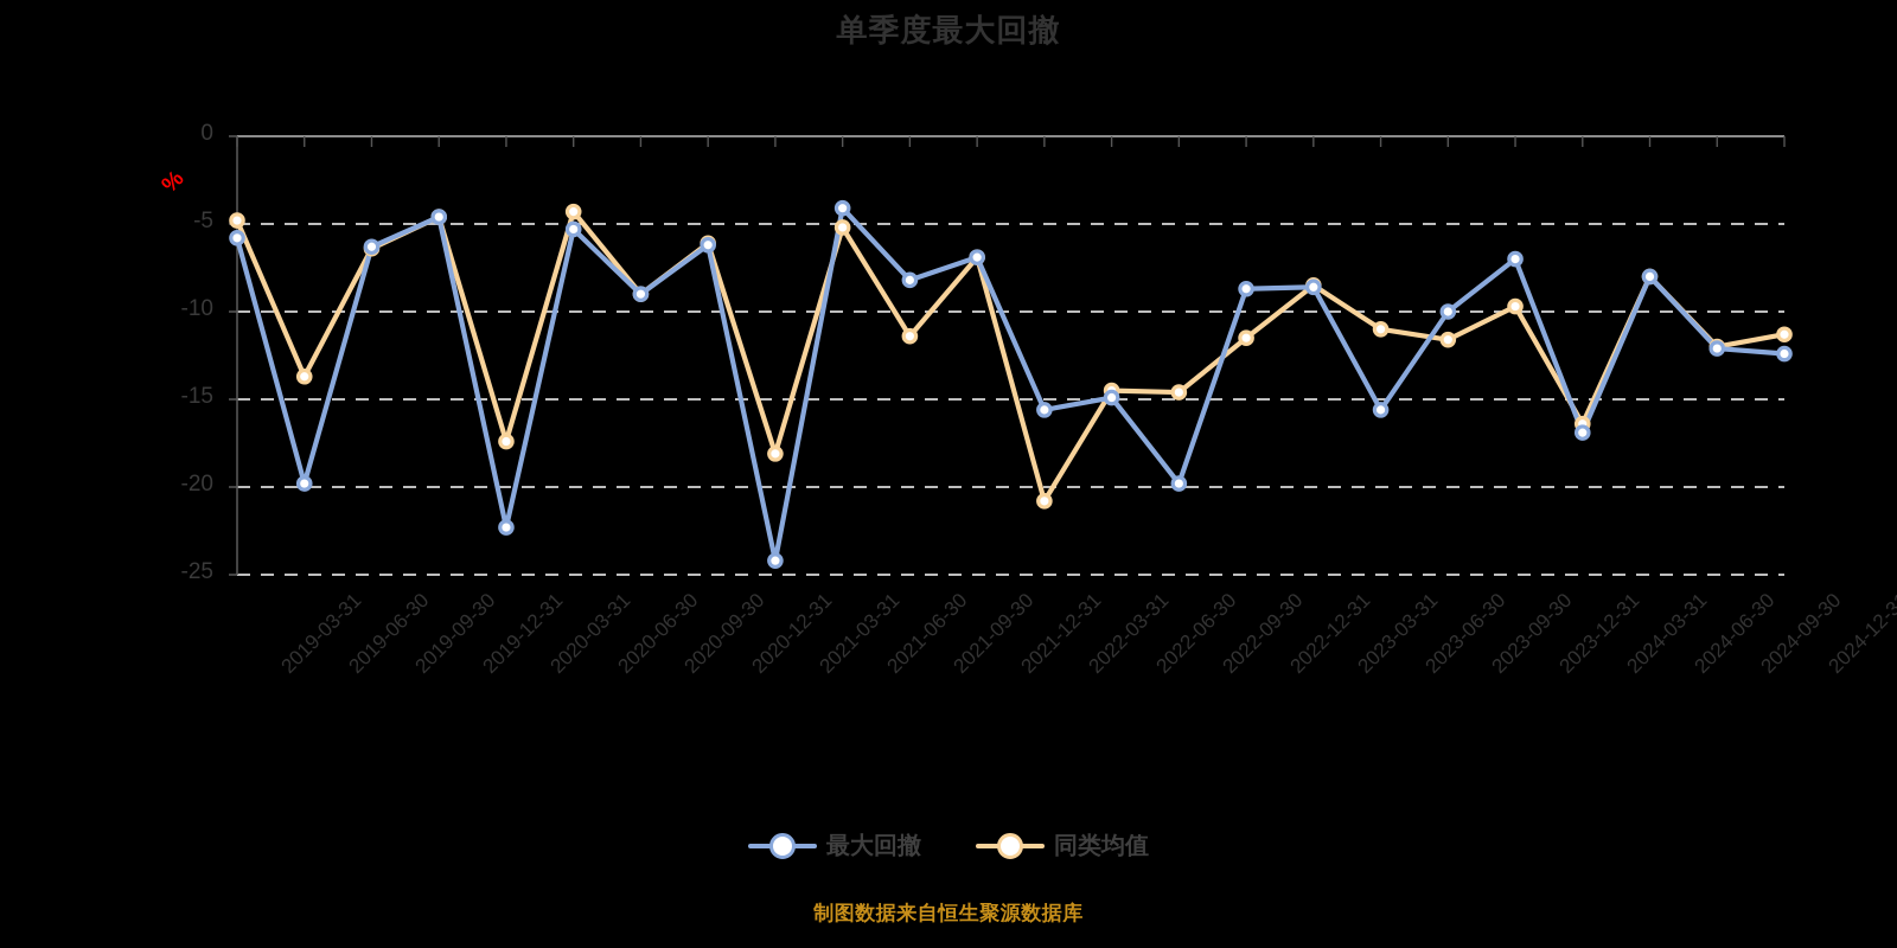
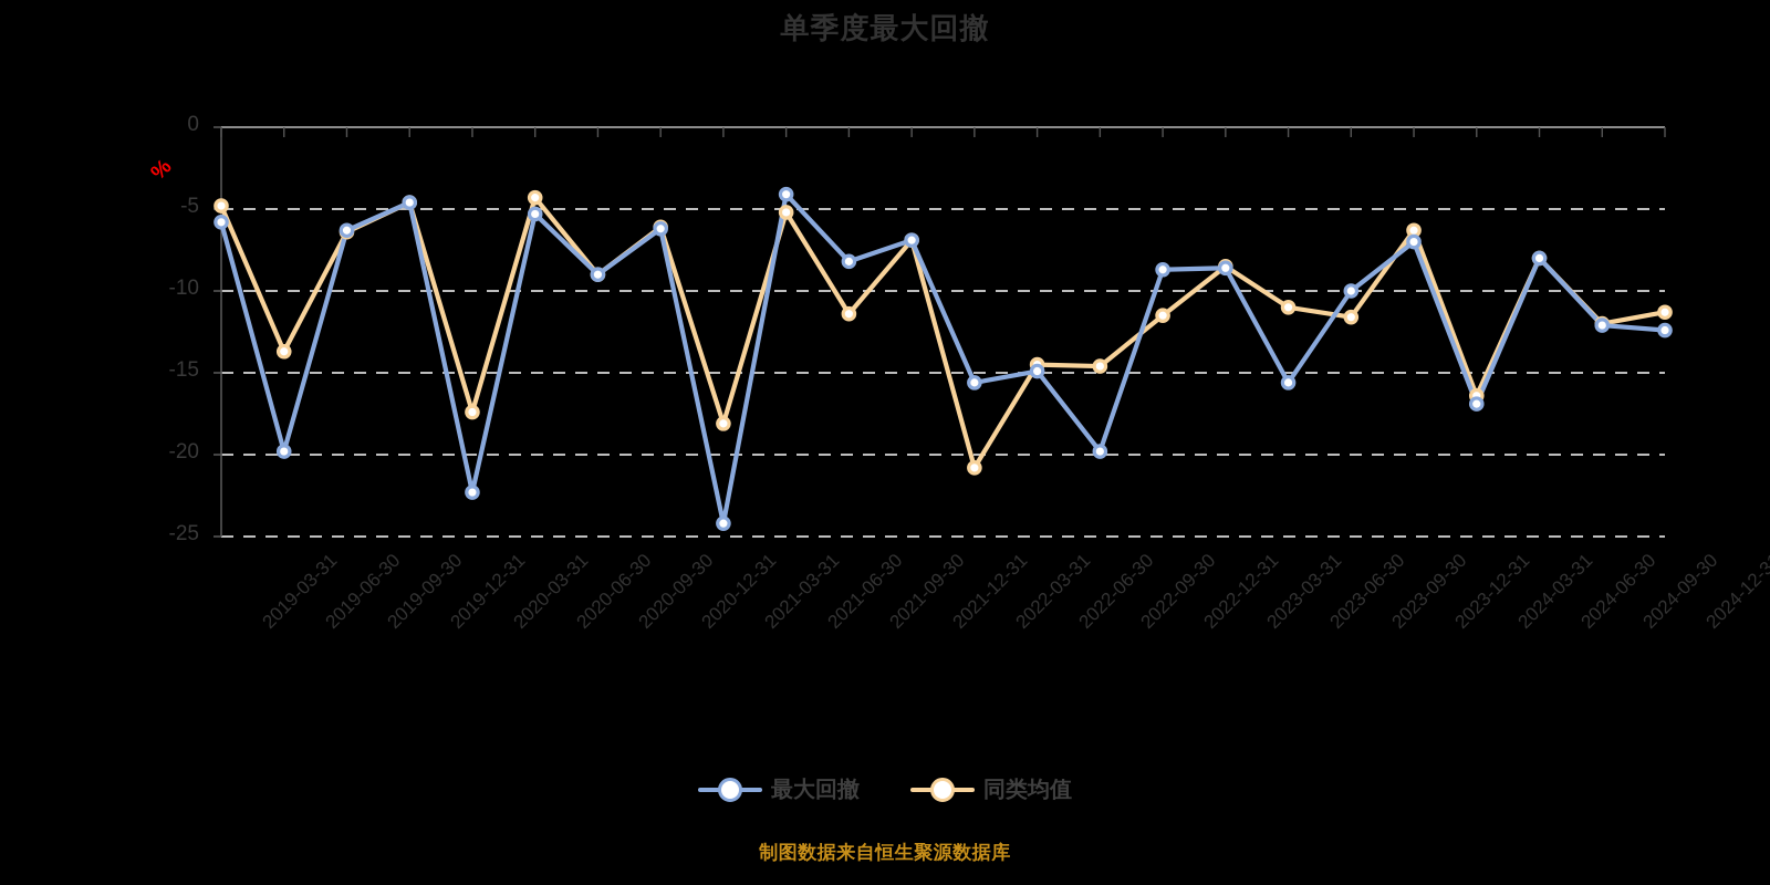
同类均值/2023-12-31: -9.7 -> -6.3
